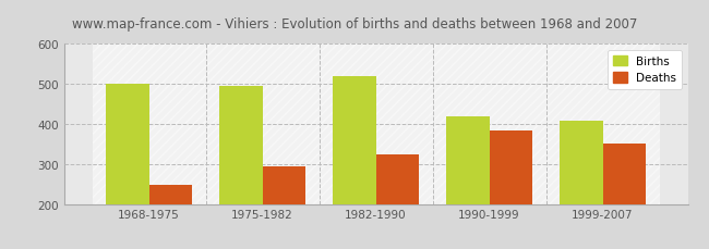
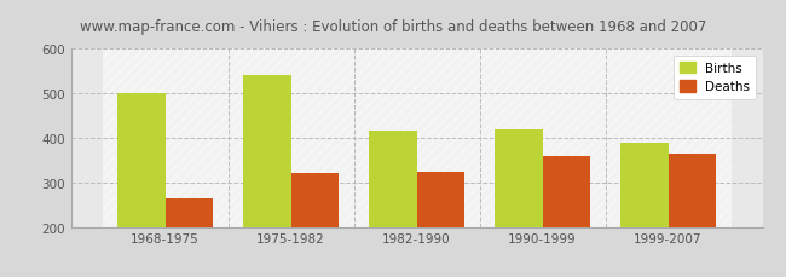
Deaths/1968-1975: 248 -> 265
Births/1975-1982: 495 -> 540
Deaths/1975-1982: 294 -> 320
Births/1982-1990: 519 -> 415
Deaths/1990-1999: 384 -> 360
Births/1999-2007: 408 -> 390
Deaths/1999-2007: 350 -> 365
